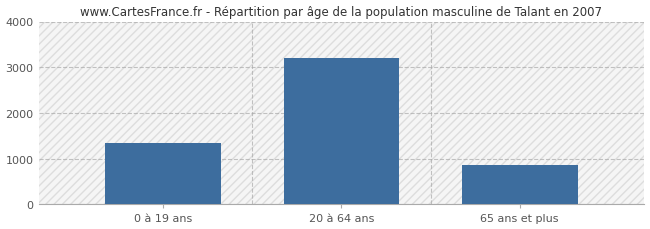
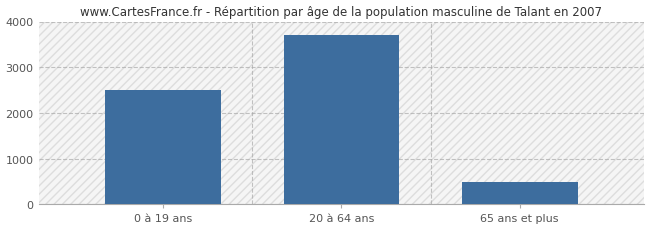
0 à 19 ans: 1350 -> 2500
20 à 64 ans: 3200 -> 3700
65 ans et plus: 870 -> 500
